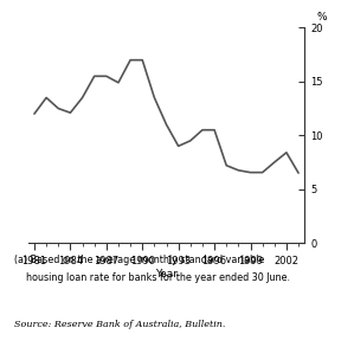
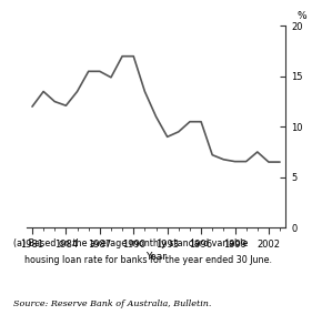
2002: 8.4 -> 6.5
